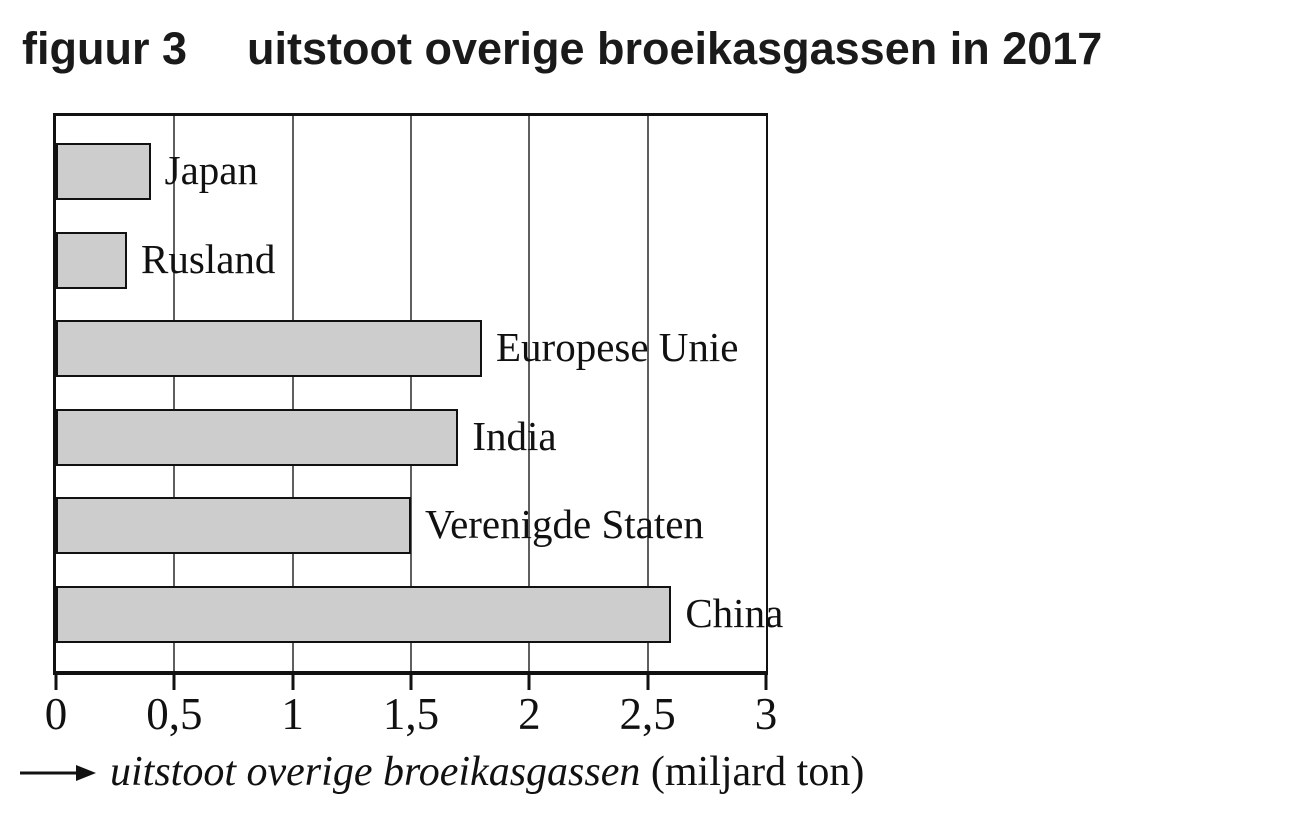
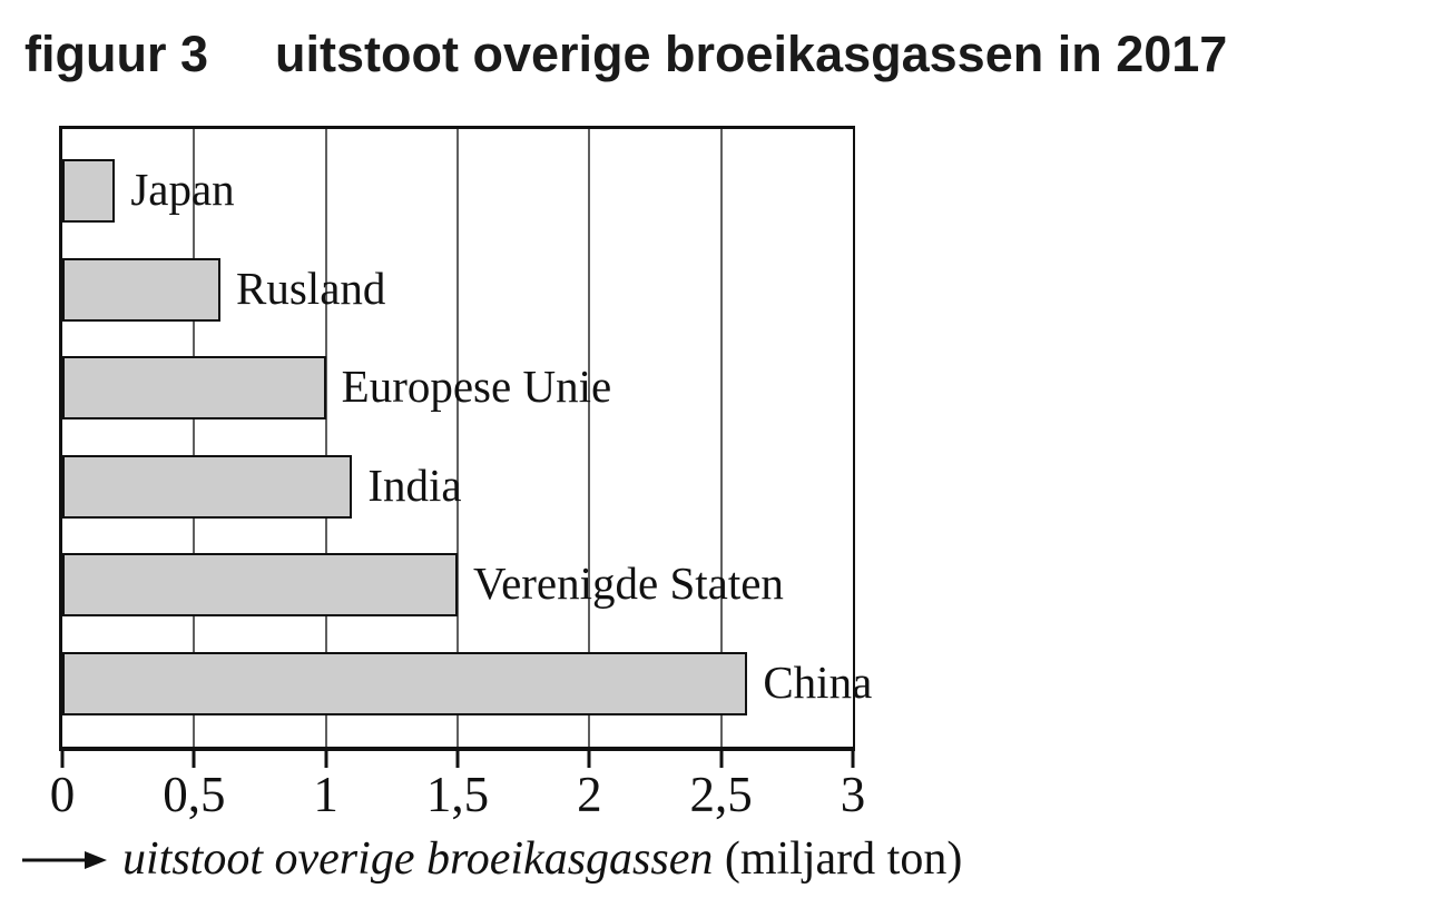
Japan: 0.4 -> 0.2
Rusland: 0.3 -> 0.6
Europese Unie: 1.8 -> 1.0
India: 1.7 -> 1.1
